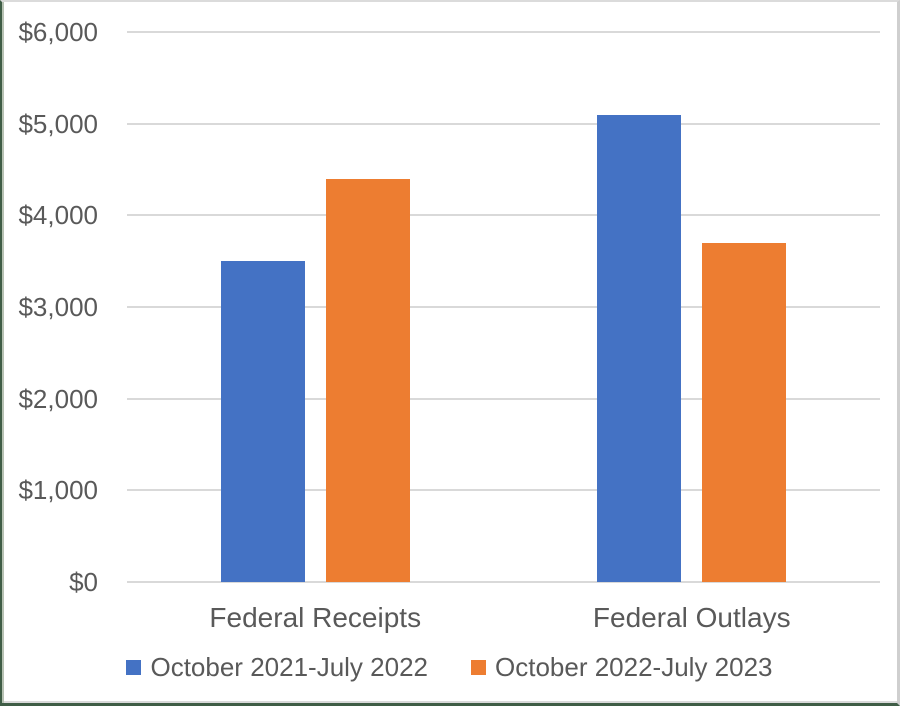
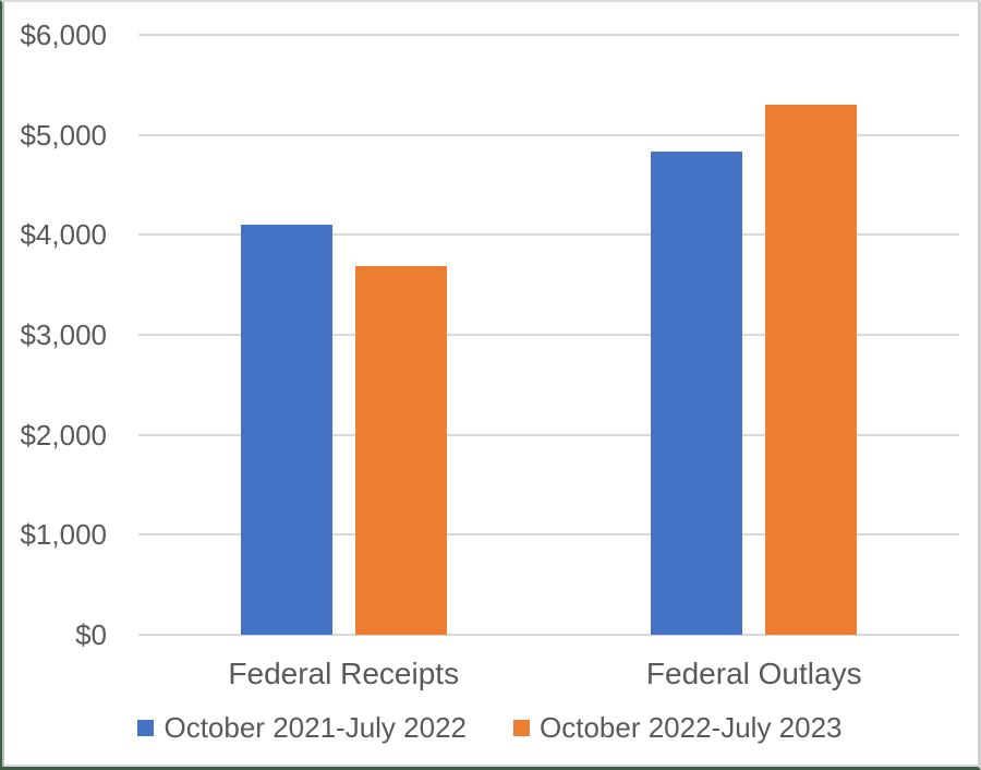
October 2021-July 2022/Federal Receipts: $3500 -> $4100
October 2022-July 2023/Federal Receipts: $4400 -> $3700
October 2021-July 2022/Federal Outlays: $5100 -> $4800
October 2022-July 2023/Federal Outlays: $3700 -> $5300
